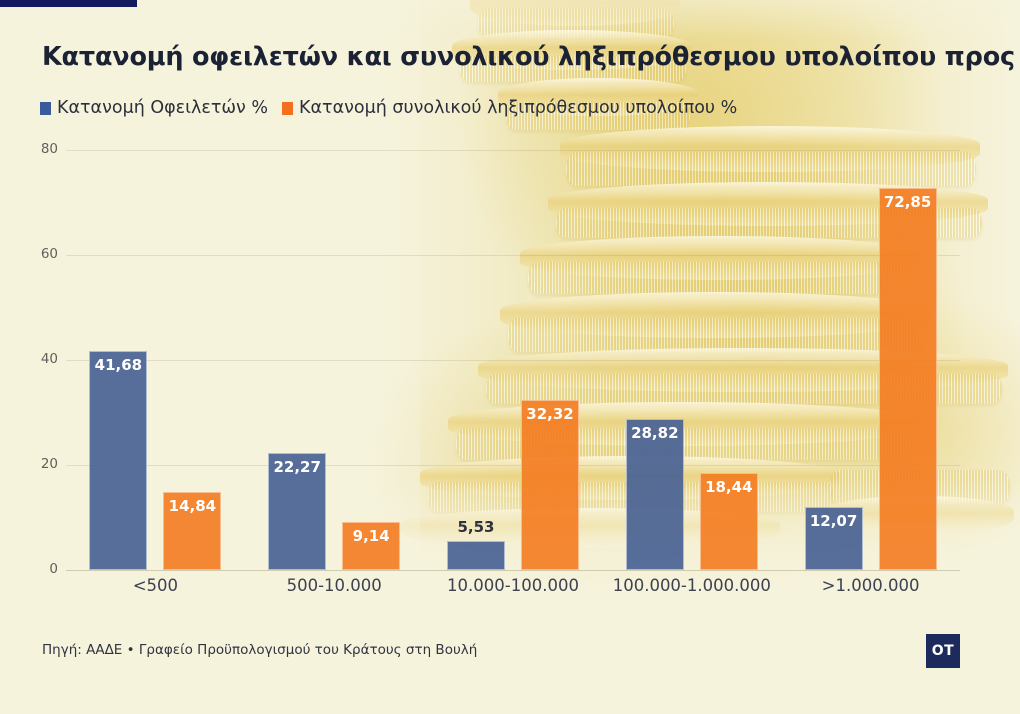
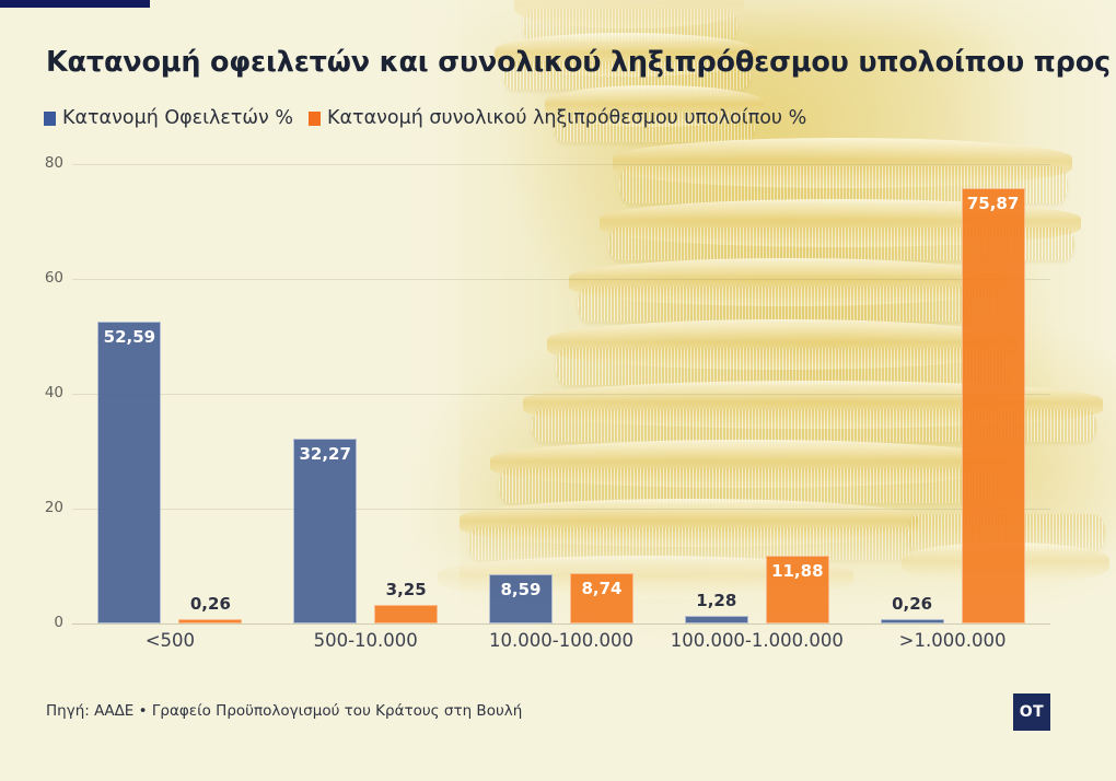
Κατανομή Οφειλετών %/<500: 41,68 -> 52,59
Κατανομή συνολικού ληξιπρόθεσμου υπολοίπου %/<500: 14,84 -> 0,26
Κατανομή Οφειλετών %/500-10.000: 22,27 -> 32,27
Κατανομή συνολικού ληξιπρόθεσμου υπολοίπου %/500-10.000: 9,14 -> 3,25
Κατανομή Οφειλετών %/10.000-100.000: 5,53 -> 8,59
Κατανομή συνολικού ληξιπρόθεσμου υπολοίπου %/10.000-100.000: 32,32 -> 8,74
Κατανομή Οφειλετών %/100.000-1.000.000: 28,82 -> 1,28
Κατανομή συνολικού ληξιπρόθεσμου υπολοίπου %/100.000-1.000.000: 18,44 -> 11,88
Κατανομή Οφειλετών %/>1.000.000: 12,07 -> 0,26
Κατανομή συνολικού ληξιπρόθεσμου υπολοίπου %/>1.000.000: 72,85 -> 75,87
